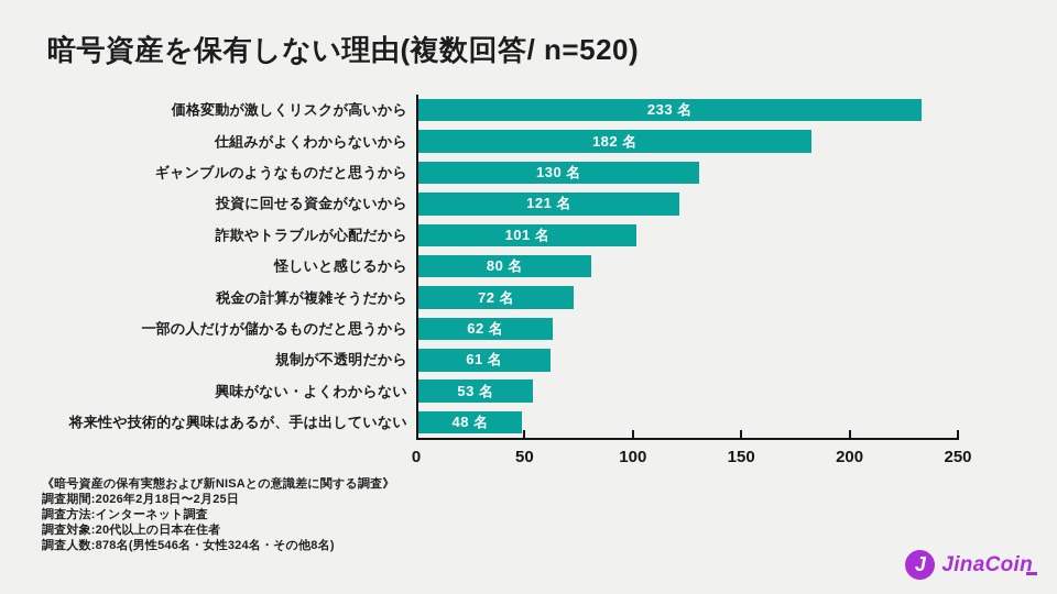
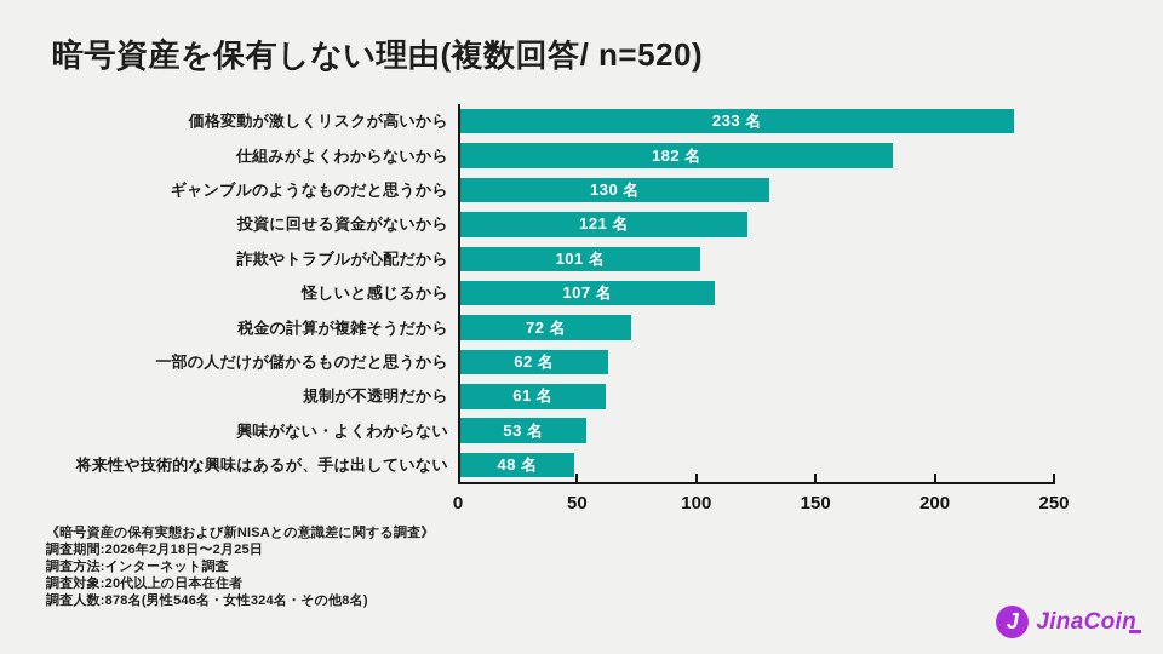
怪しいと感じるから: 80 -> 107
